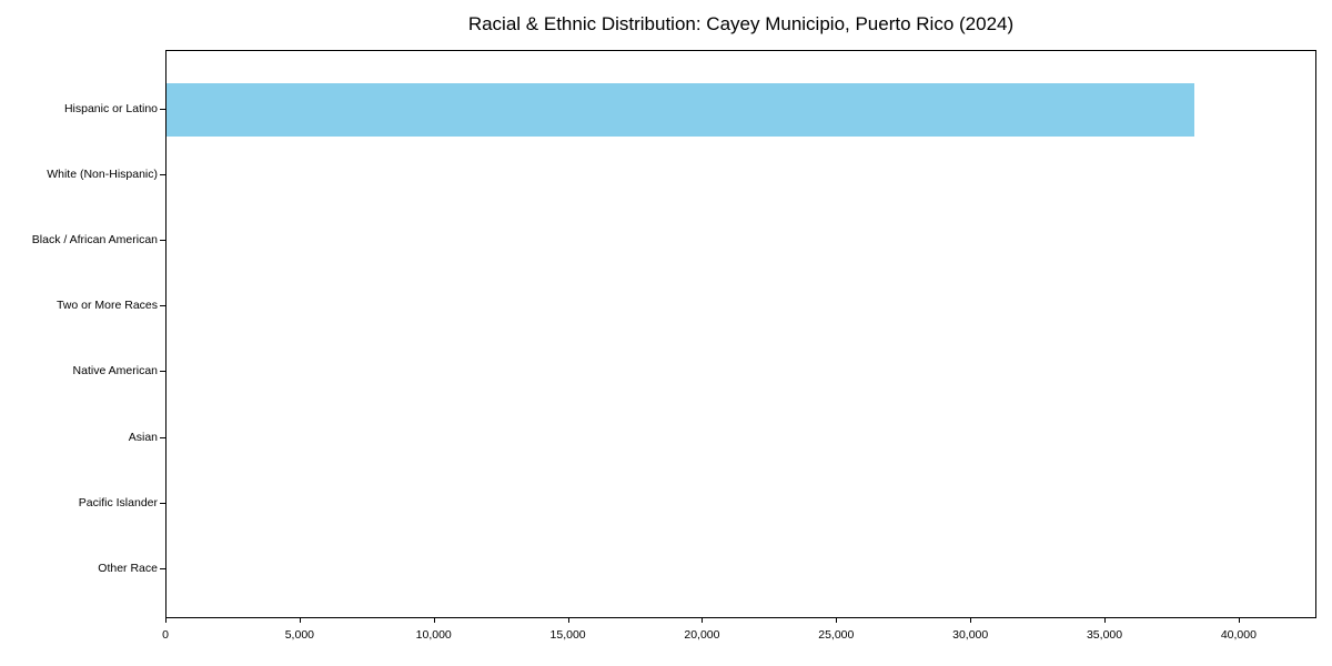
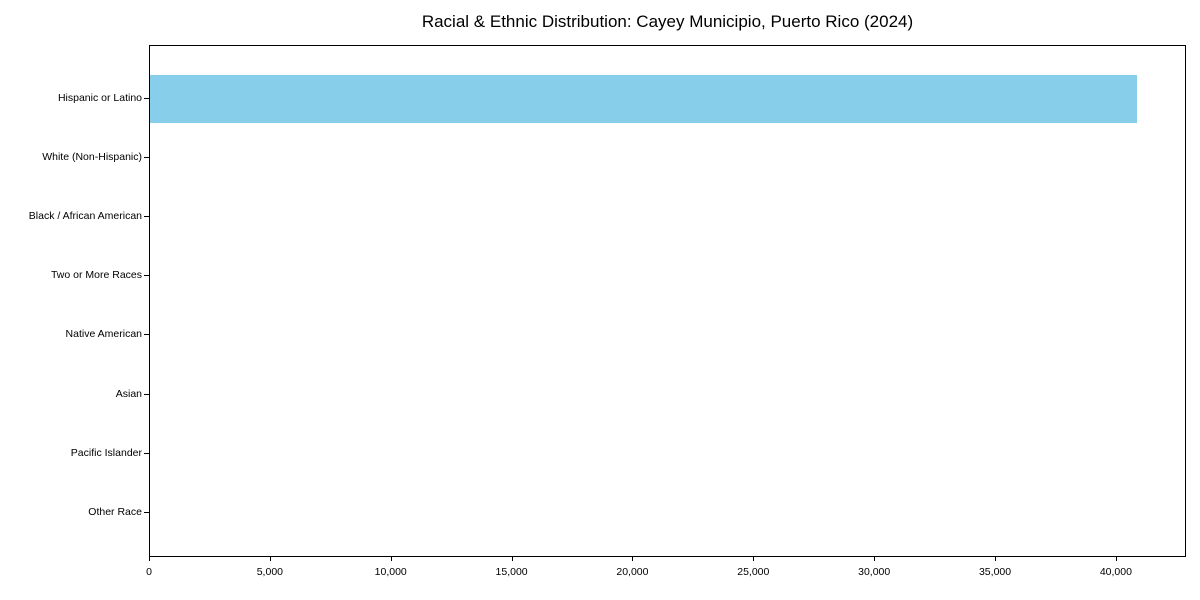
Hispanic or Latino: 38300 -> 40800
